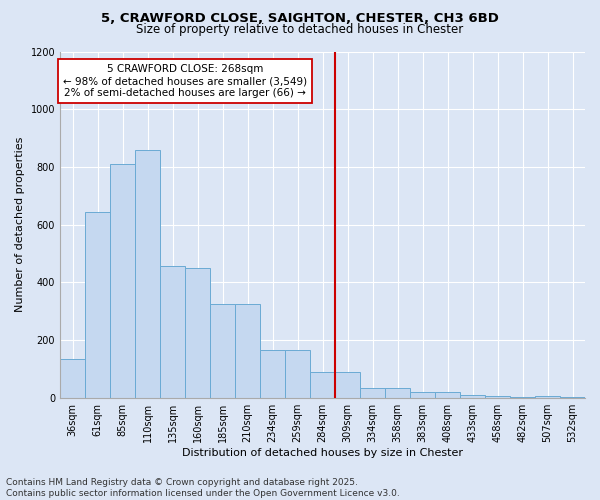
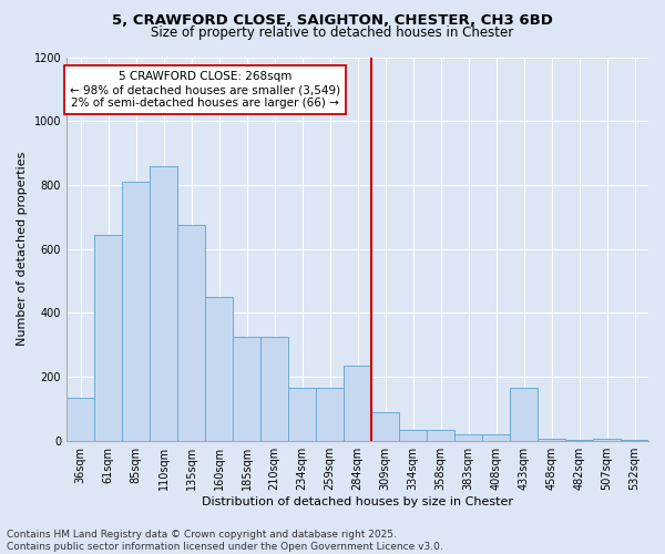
135sqm: 455 -> 675
284sqm: 90 -> 235
433sqm: 10 -> 165
